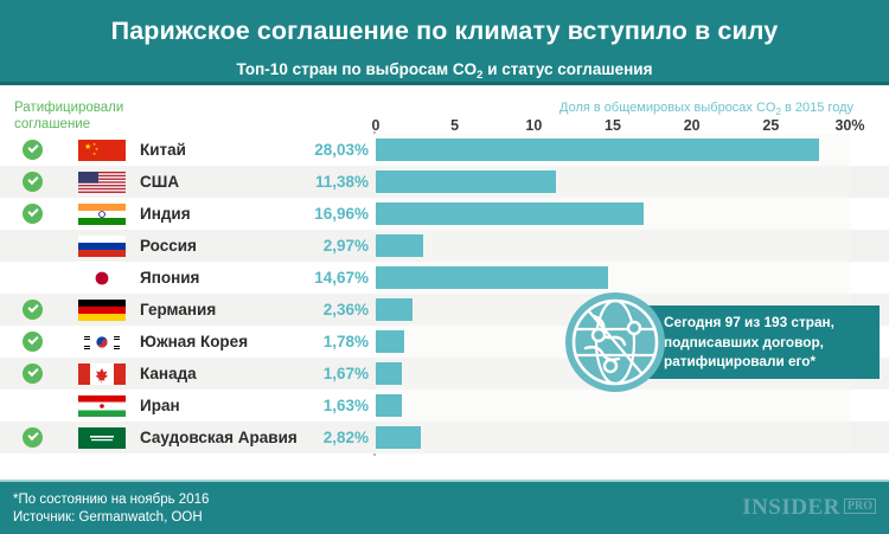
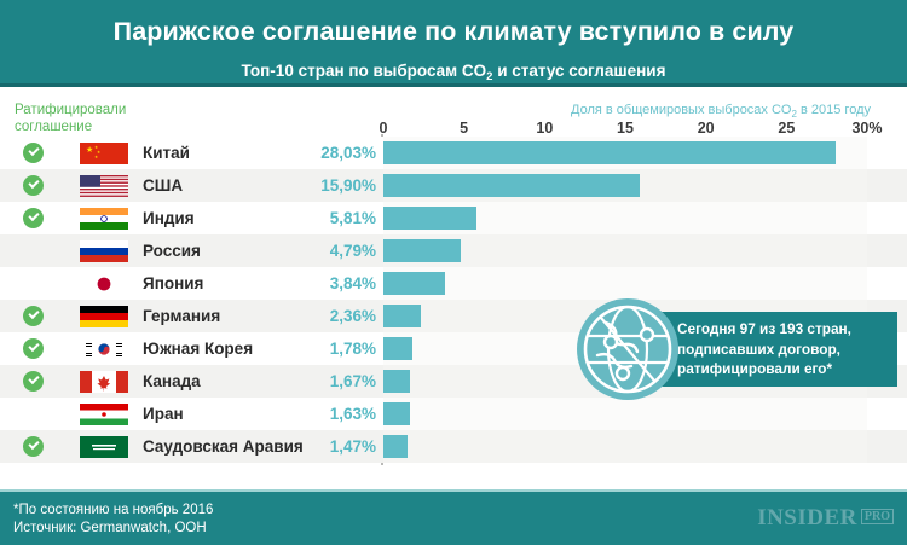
США: 11,38% -> 15,90%
Индия: 16,96% -> 5,81%
Россия: 2,97% -> 4,79%
Япония: 14,67% -> 3,84%
Саудовская Аравия: 2,82% -> 1,47%
